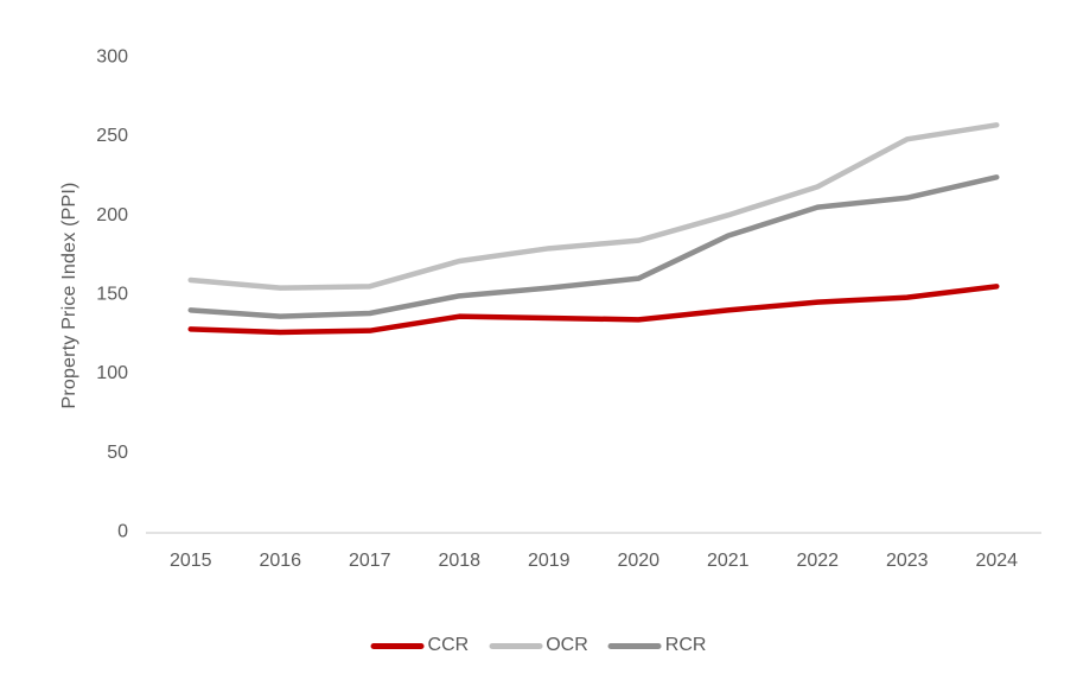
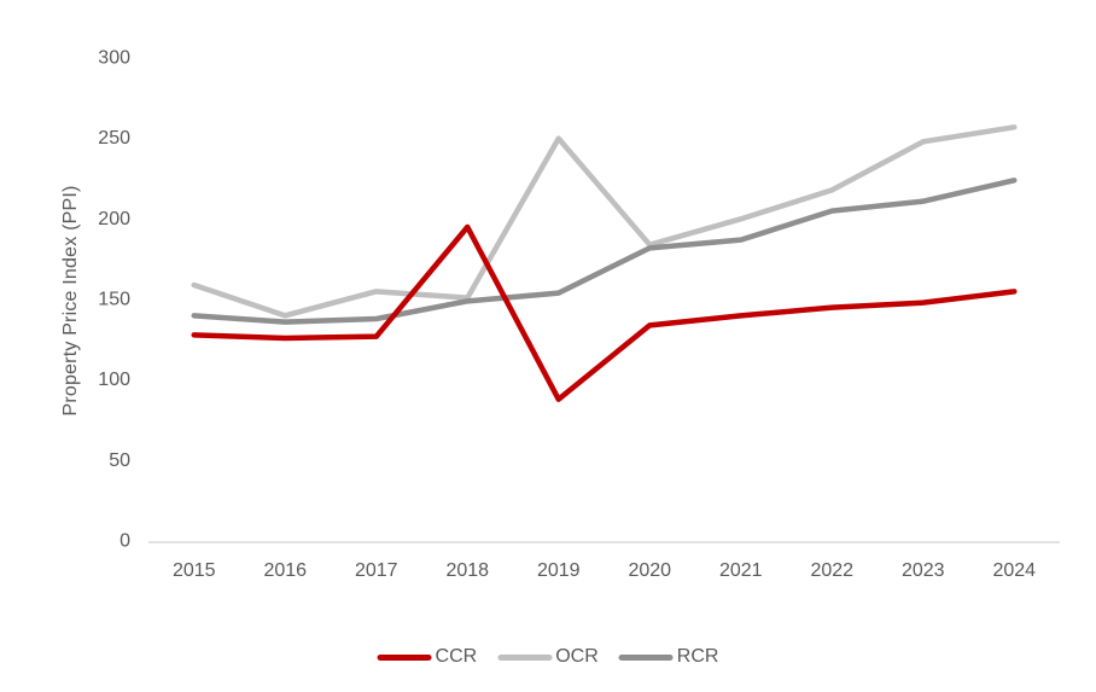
OCR/2016: 154 -> 140
OCR/2018: 171 -> 151
CCR/2018: 136 -> 195
OCR/2019: 179 -> 250
CCR/2019: 135 -> 88
RCR/2020: 160 -> 182
